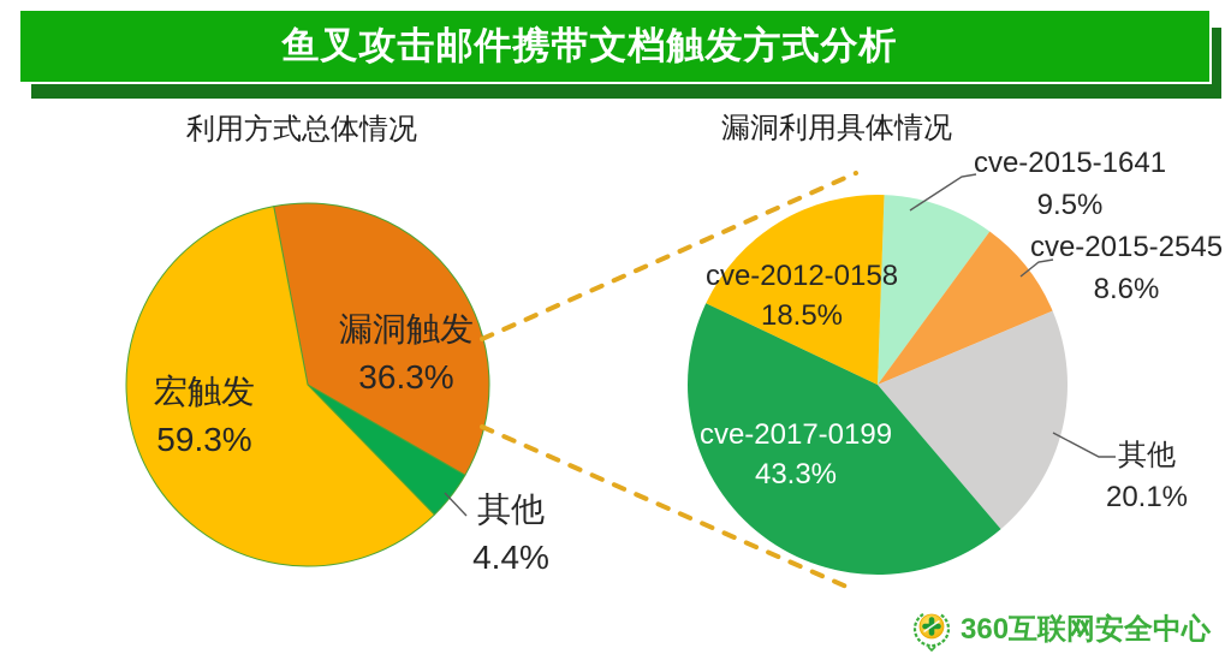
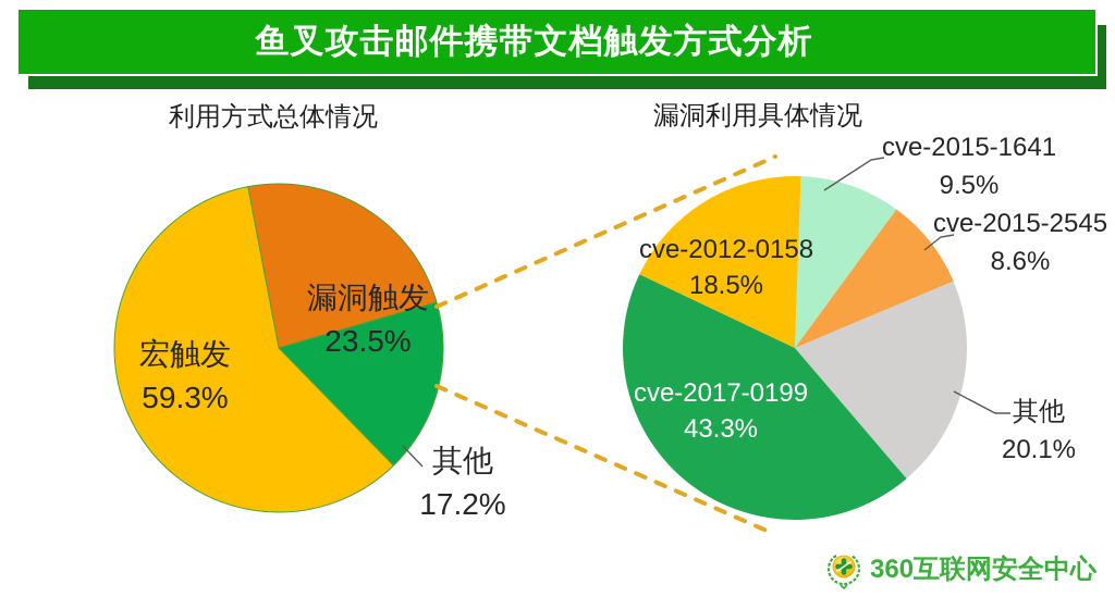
利用方式总体情况/漏洞触发: 36.3% -> 23.5%
利用方式总体情况/其他: 4.4% -> 17.2%
